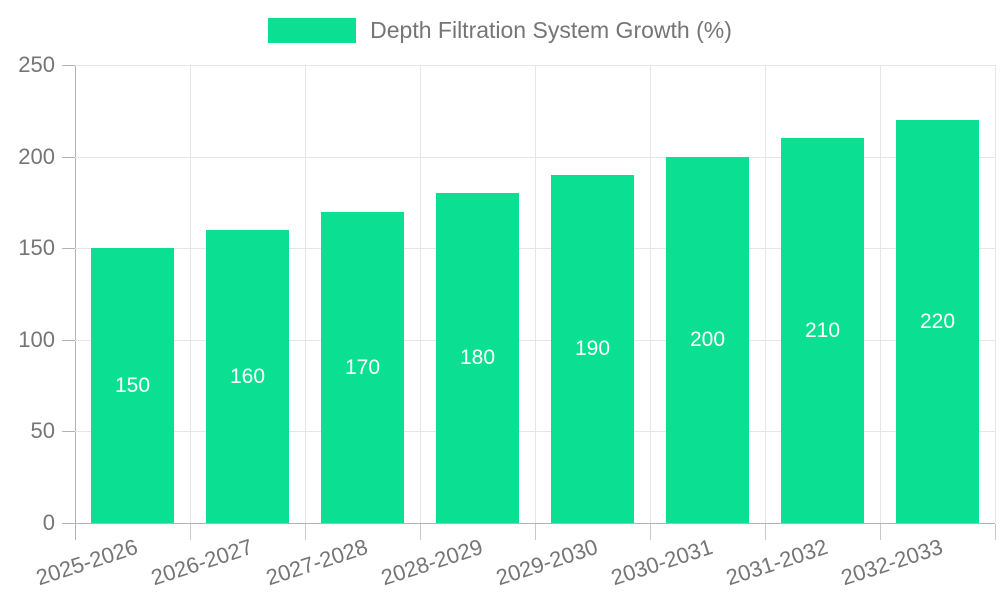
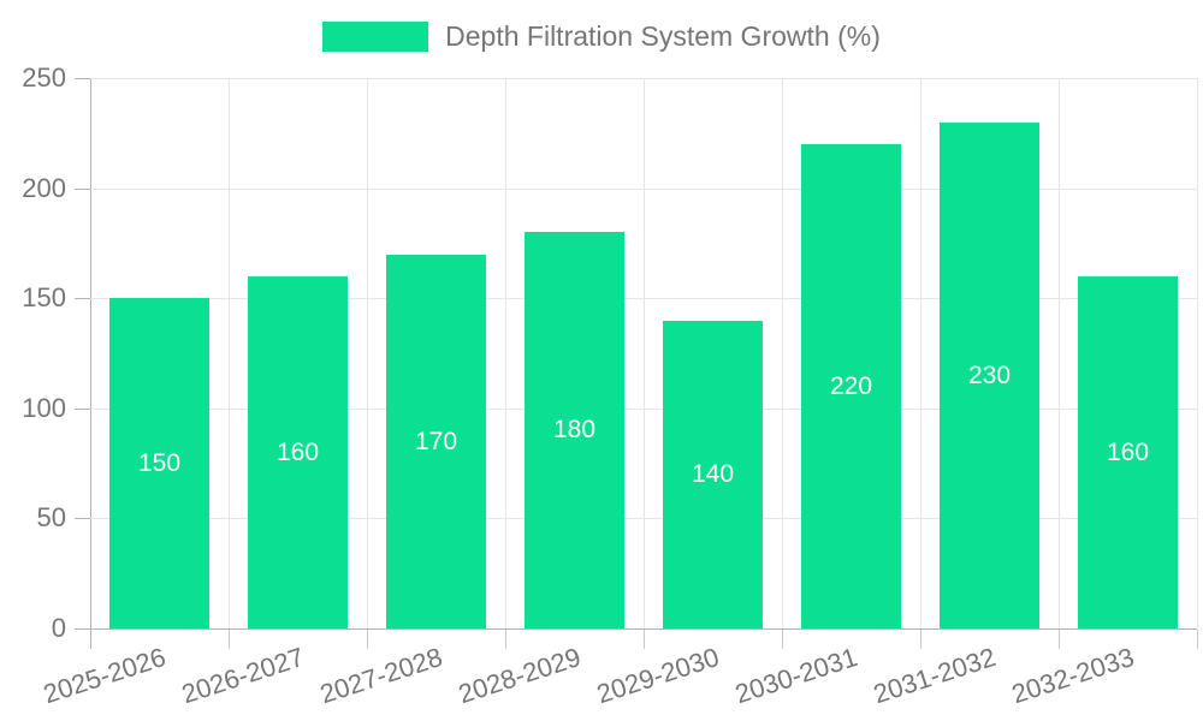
2029-2030: 190 -> 140
2030-2031: 200 -> 220
2031-2032: 210 -> 230
2032-2033: 220 -> 160
